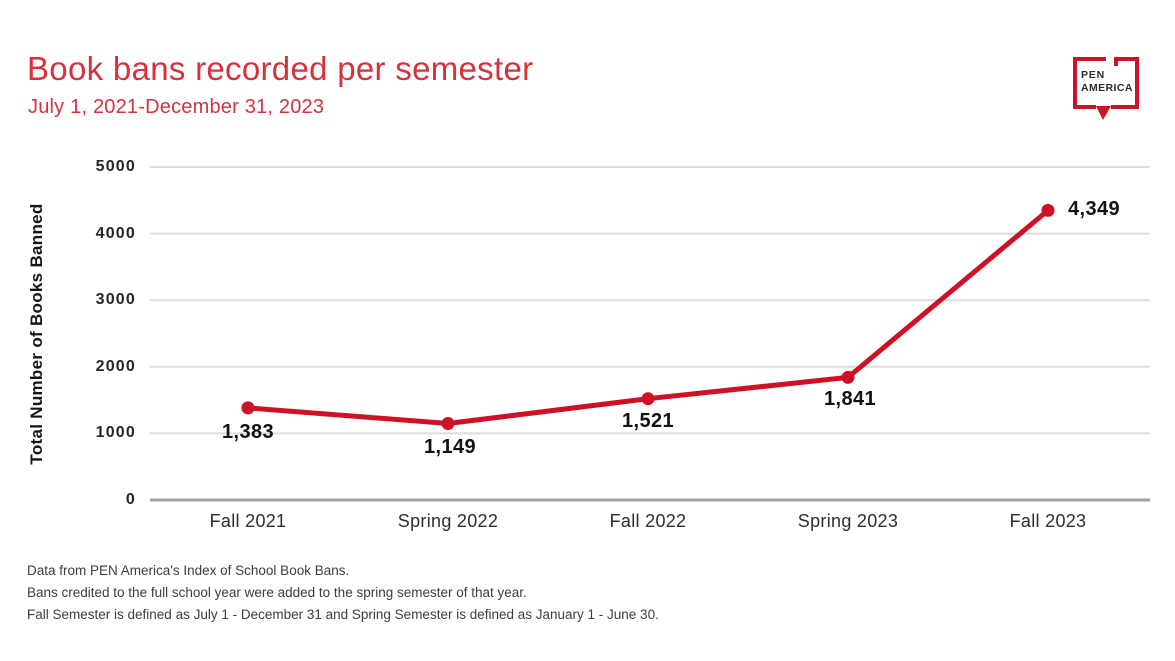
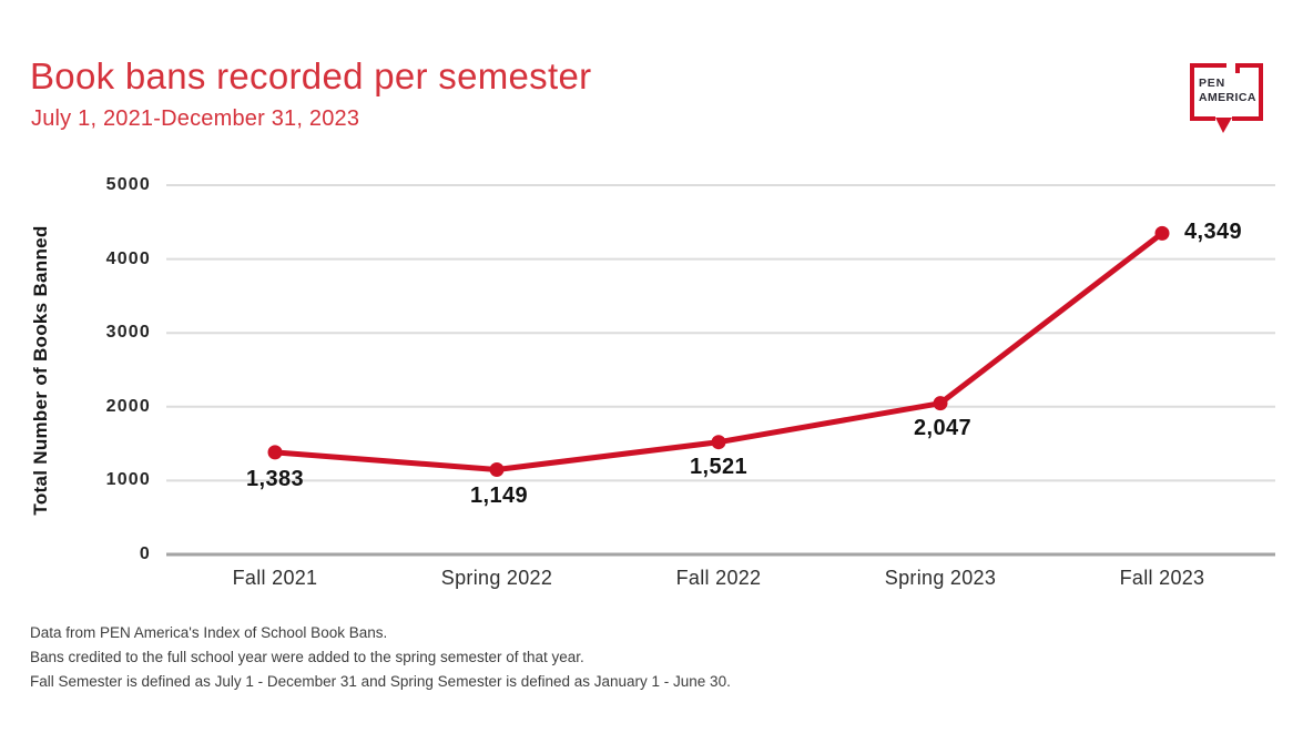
Spring 2023: 1,841 -> 2,047
